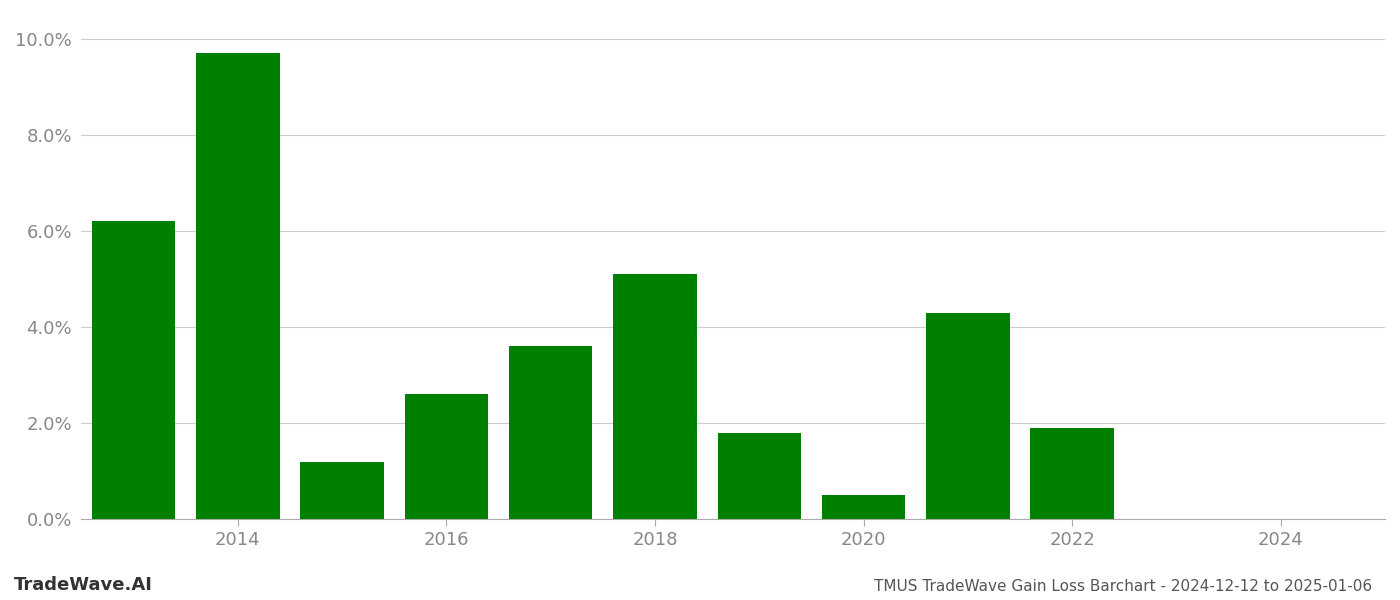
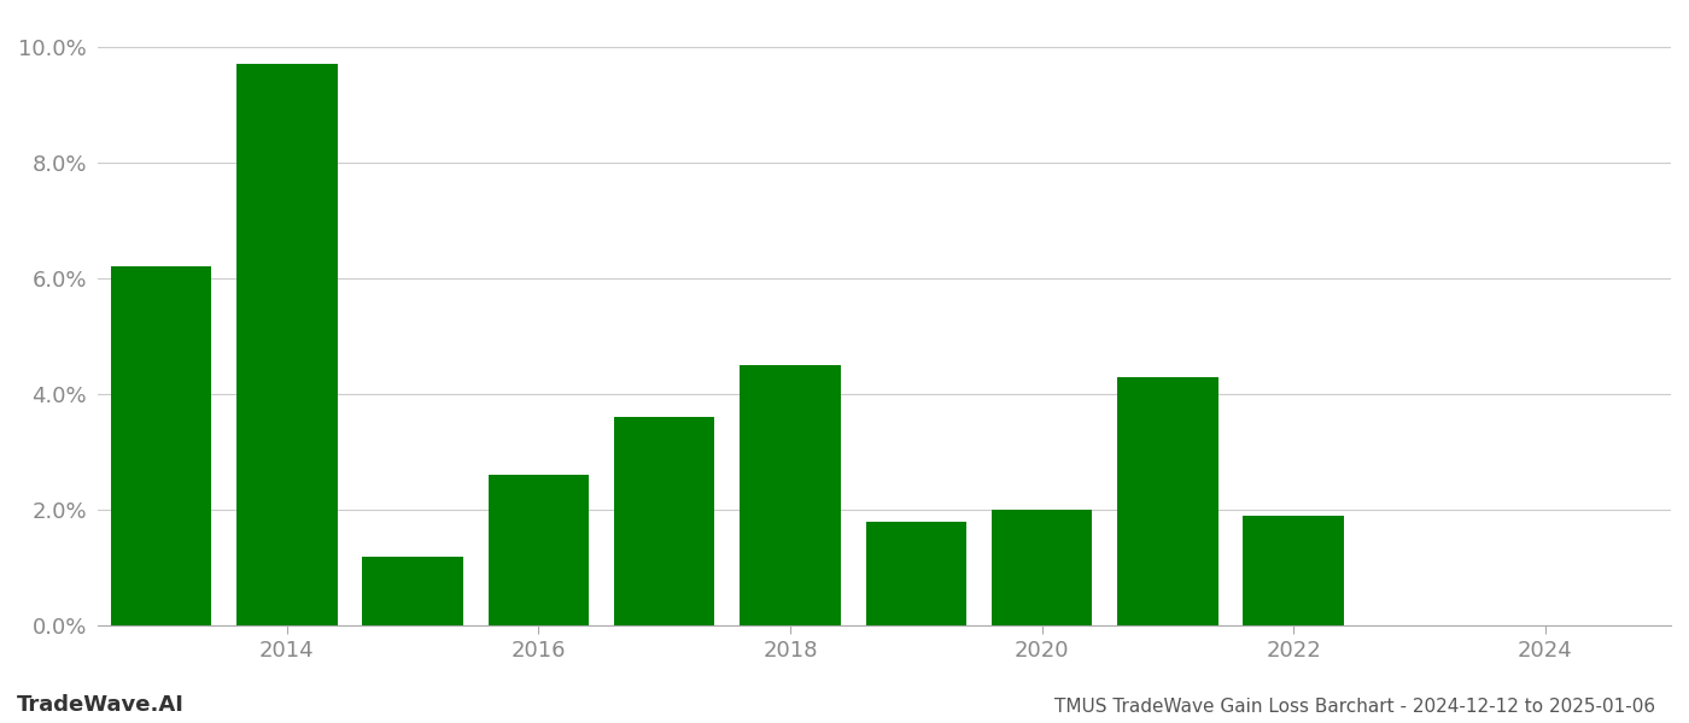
2018: 5.1% -> 4.5%
2020: 0.5% -> 2.0%
